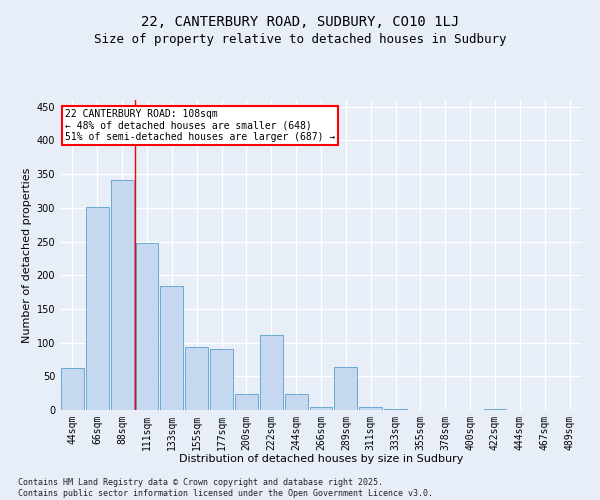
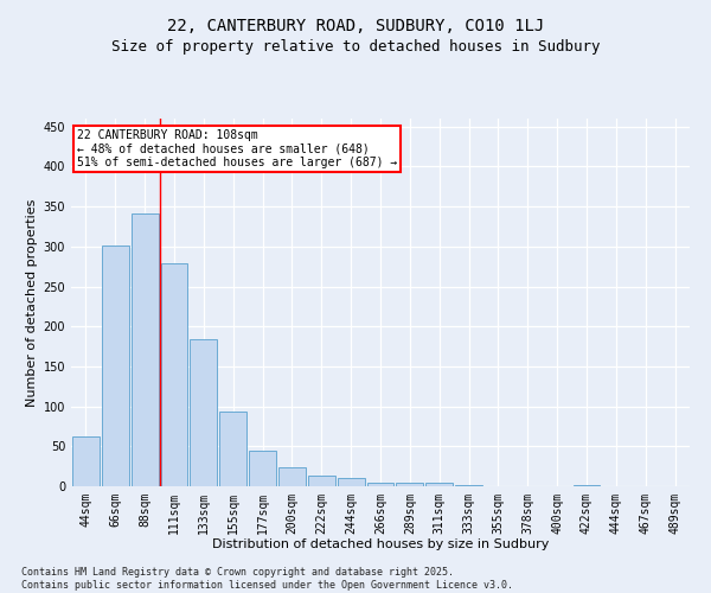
111sqm: 248 -> 279
177sqm: 90 -> 45
222sqm: 112 -> 14
244sqm: 24 -> 10
289sqm: 64 -> 5
